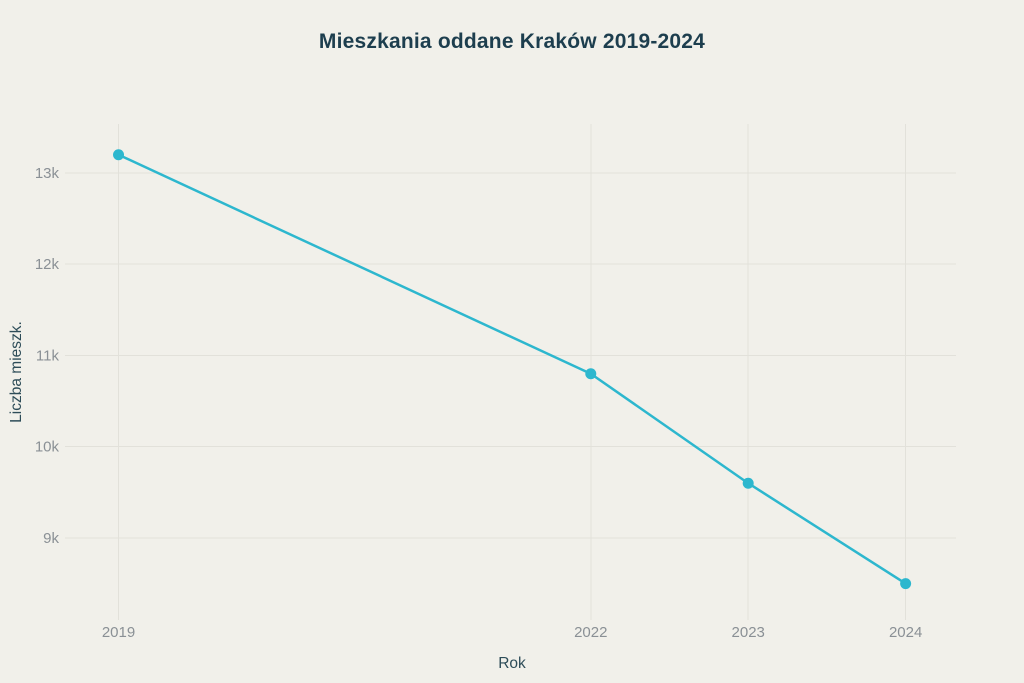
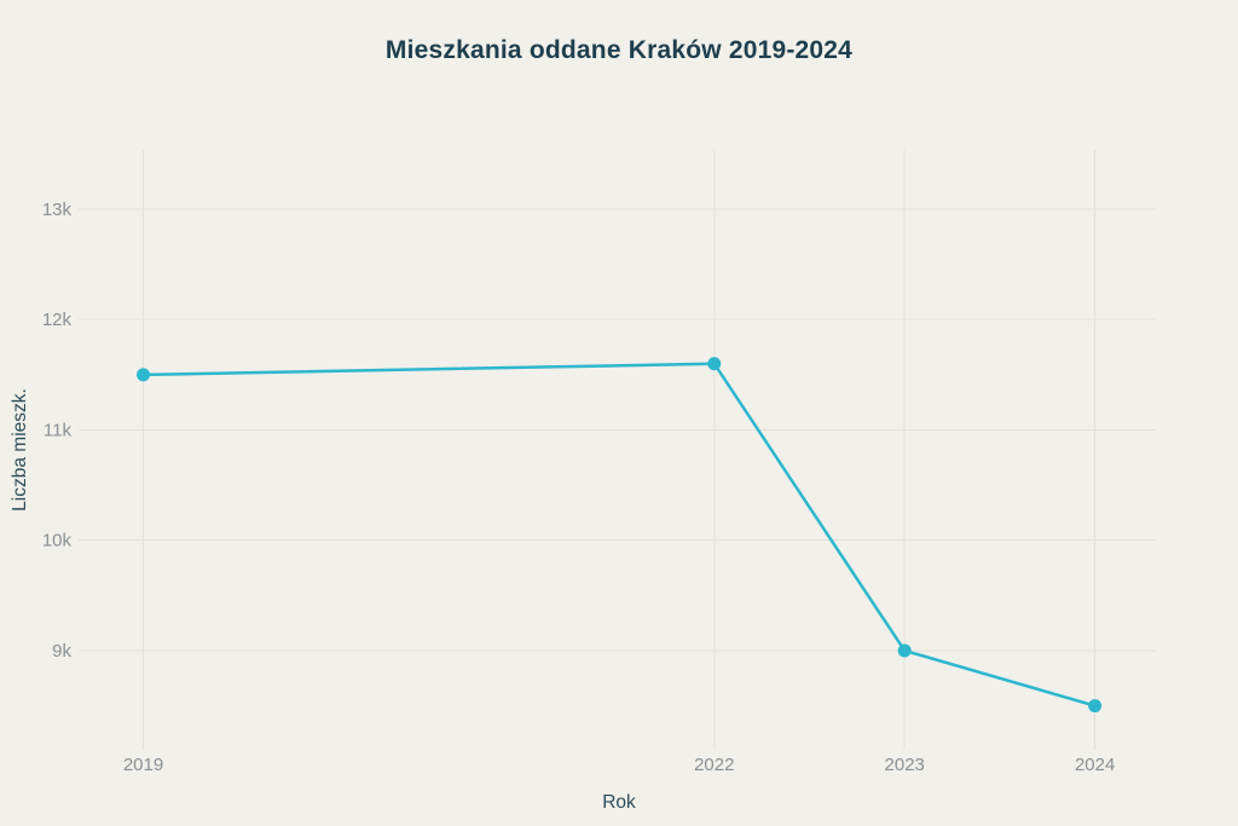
2019: 13.2k -> 11.5k
2022: 10.8k -> 11.6k
2023: 9.6k -> 9.0k
